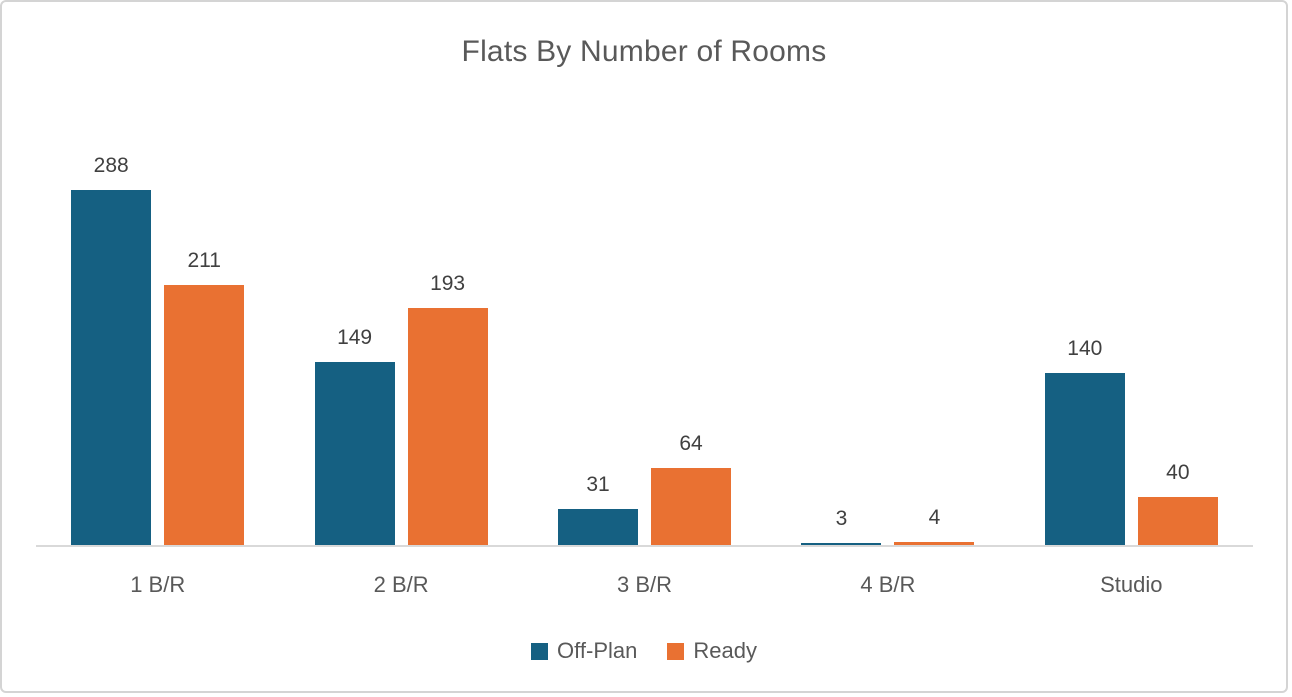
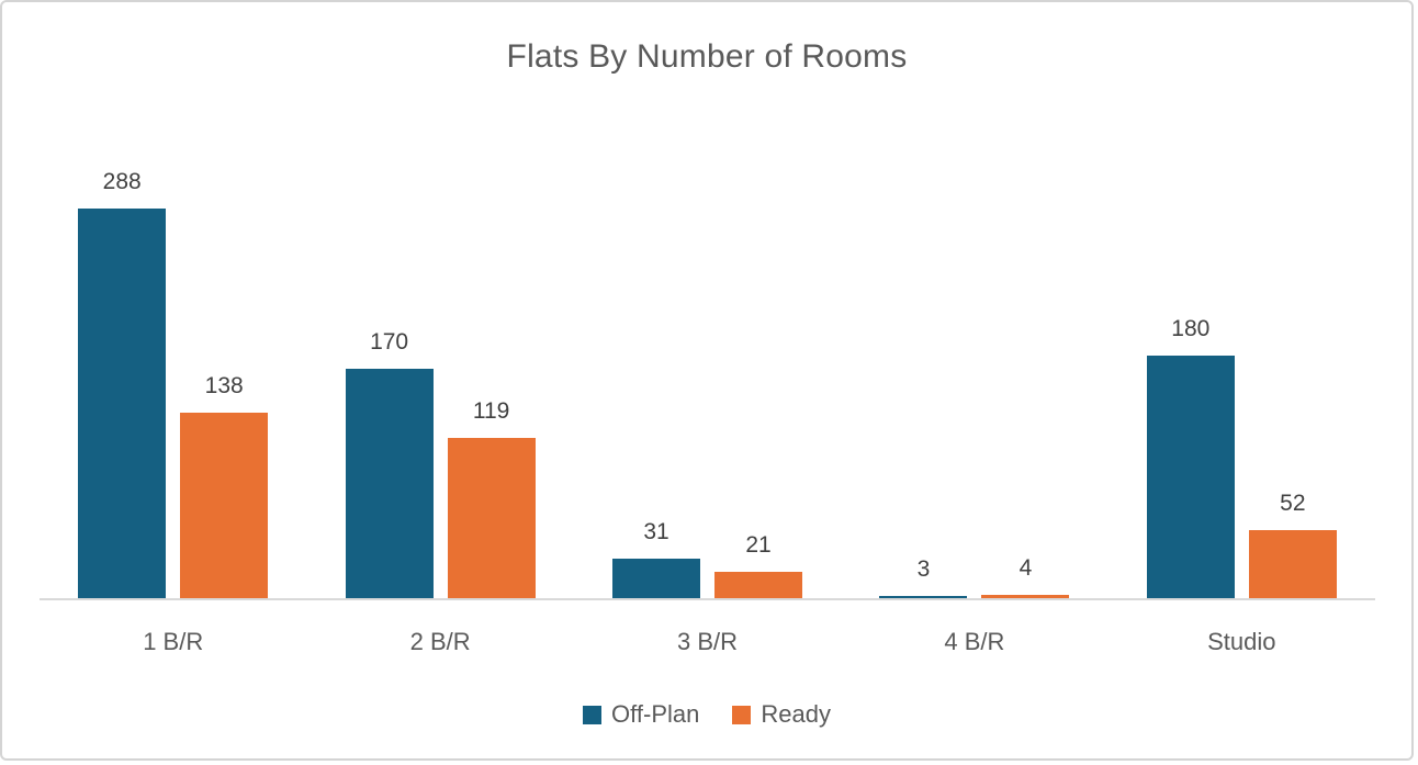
Ready/1 B/R: 211 -> 138
Off-Plan/2 B/R: 149 -> 170
Ready/2 B/R: 193 -> 119
Ready/3 B/R: 64 -> 21
Off-Plan/Studio: 140 -> 180
Ready/Studio: 40 -> 52
